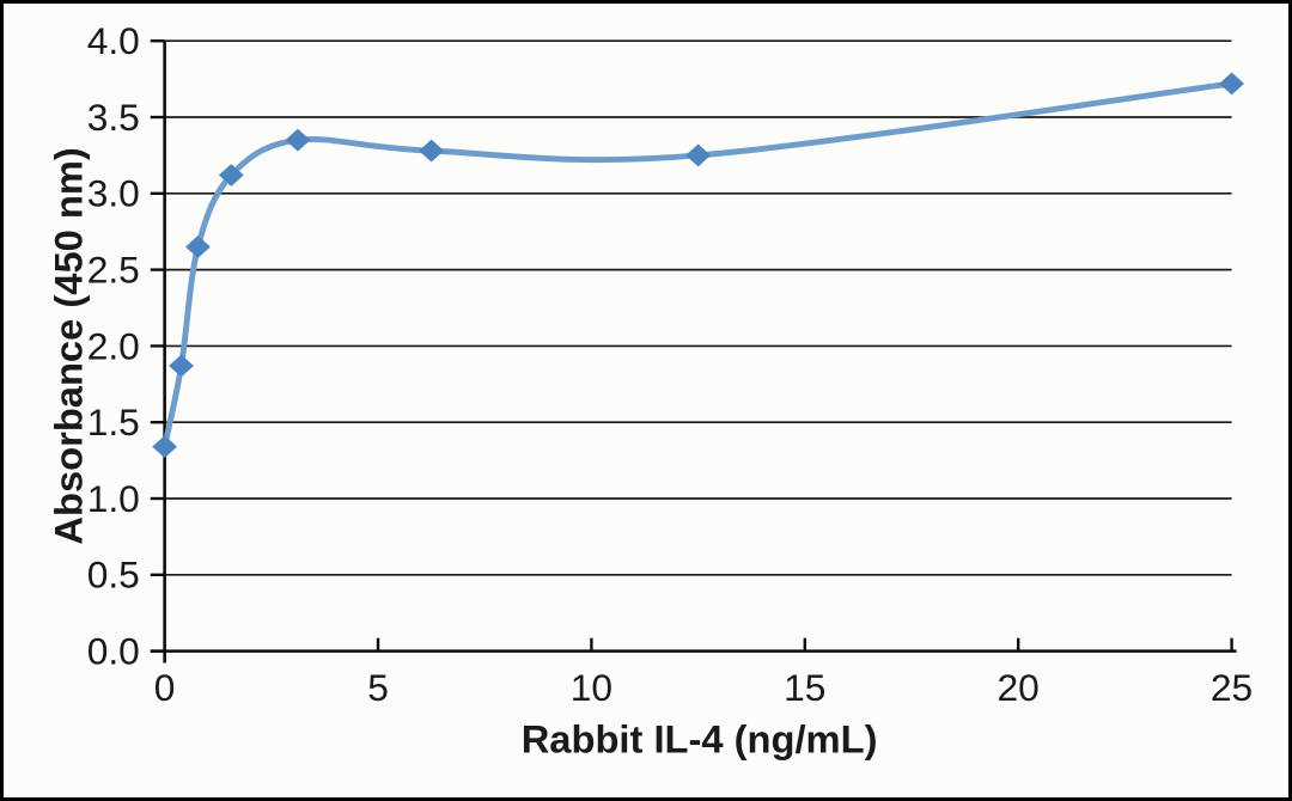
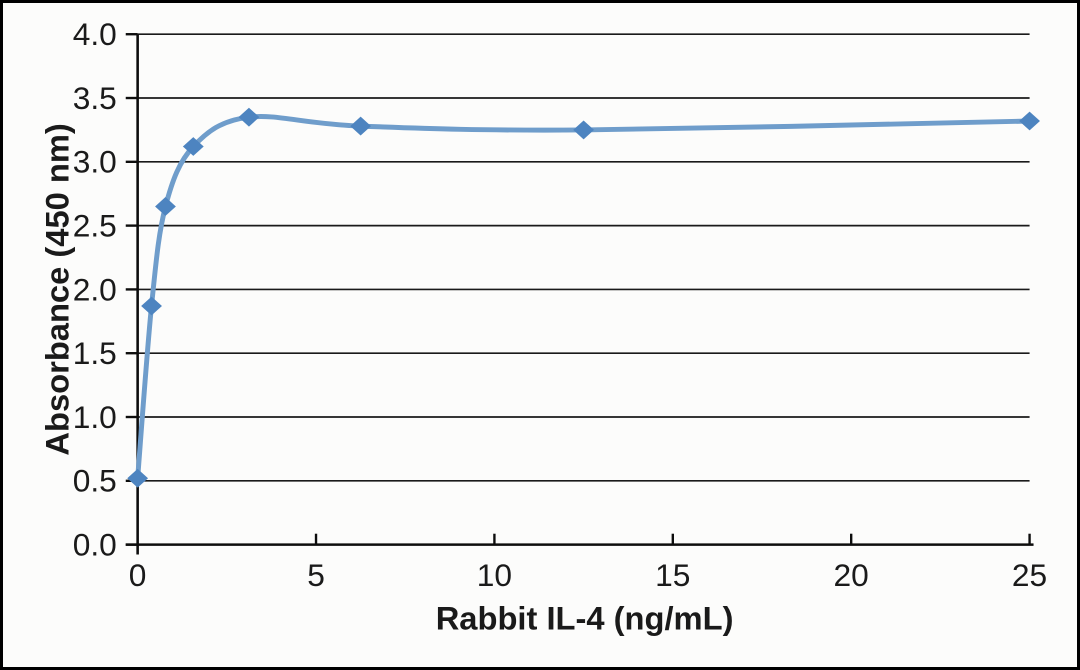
0: 1.34 -> 0.52
25: 3.72 -> 3.32
